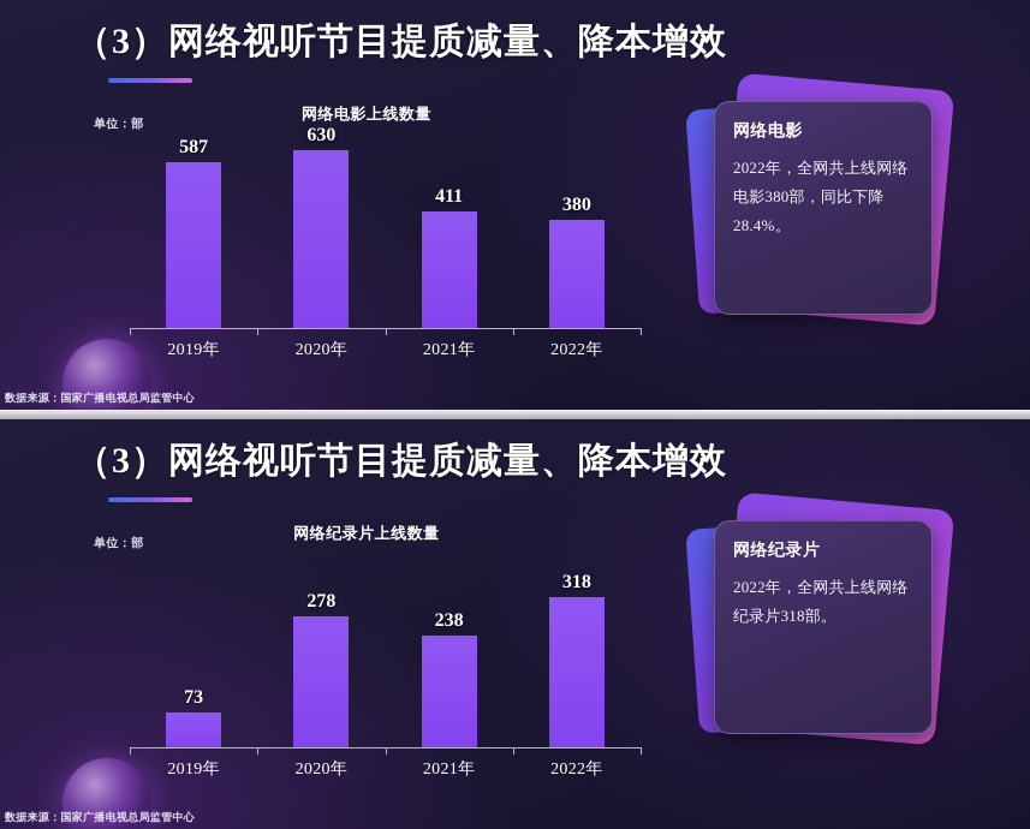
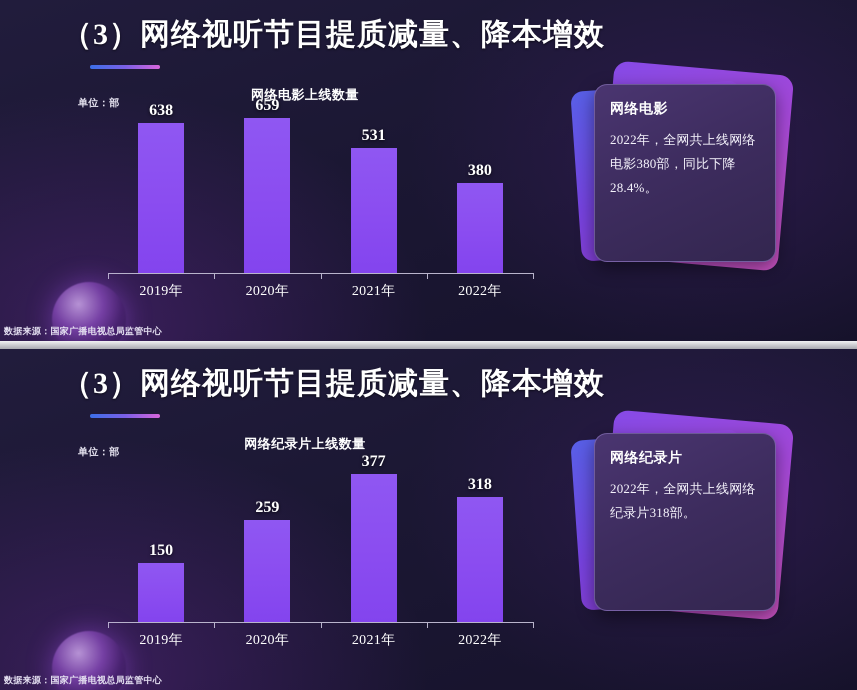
网络电影上线数量/2019年: 587 -> 638
网络电影上线数量/2020年: 630 -> 659
网络电影上线数量/2021年: 411 -> 531
网络纪录片上线数量/2019年: 73 -> 150
网络纪录片上线数量/2020年: 278 -> 259
网络纪录片上线数量/2021年: 238 -> 377
